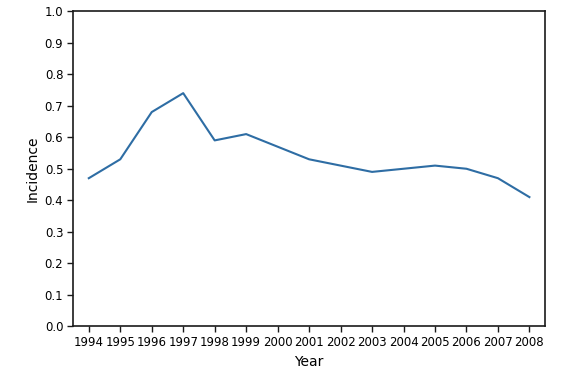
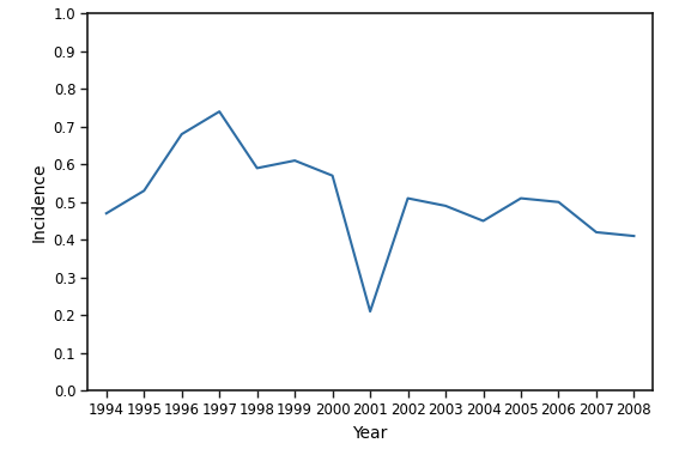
2001: 0.53 -> 0.21
2004: 0.50 -> 0.45
2007: 0.47 -> 0.42
